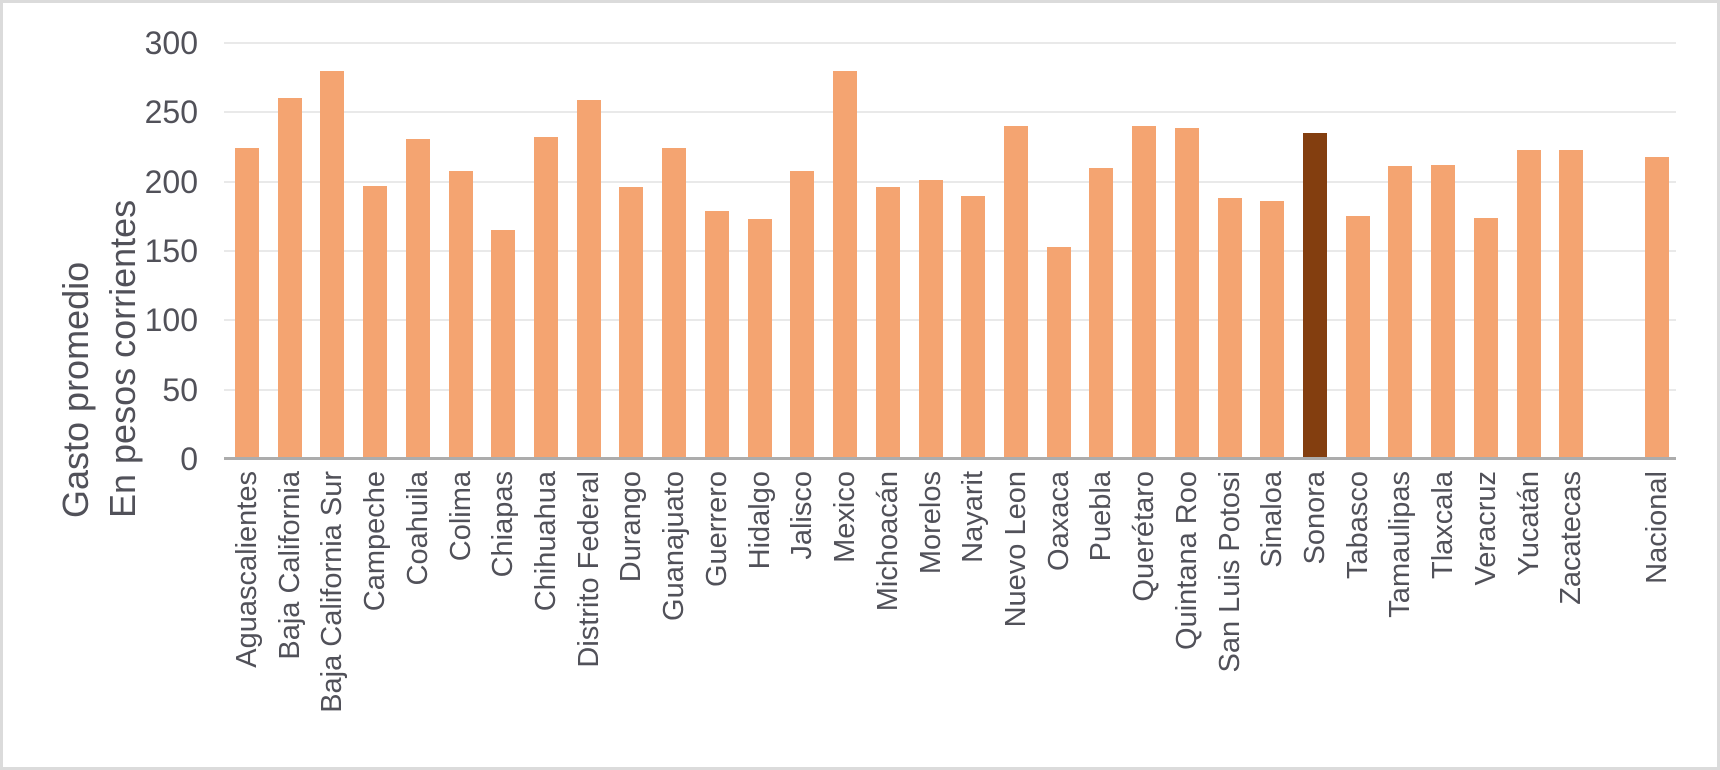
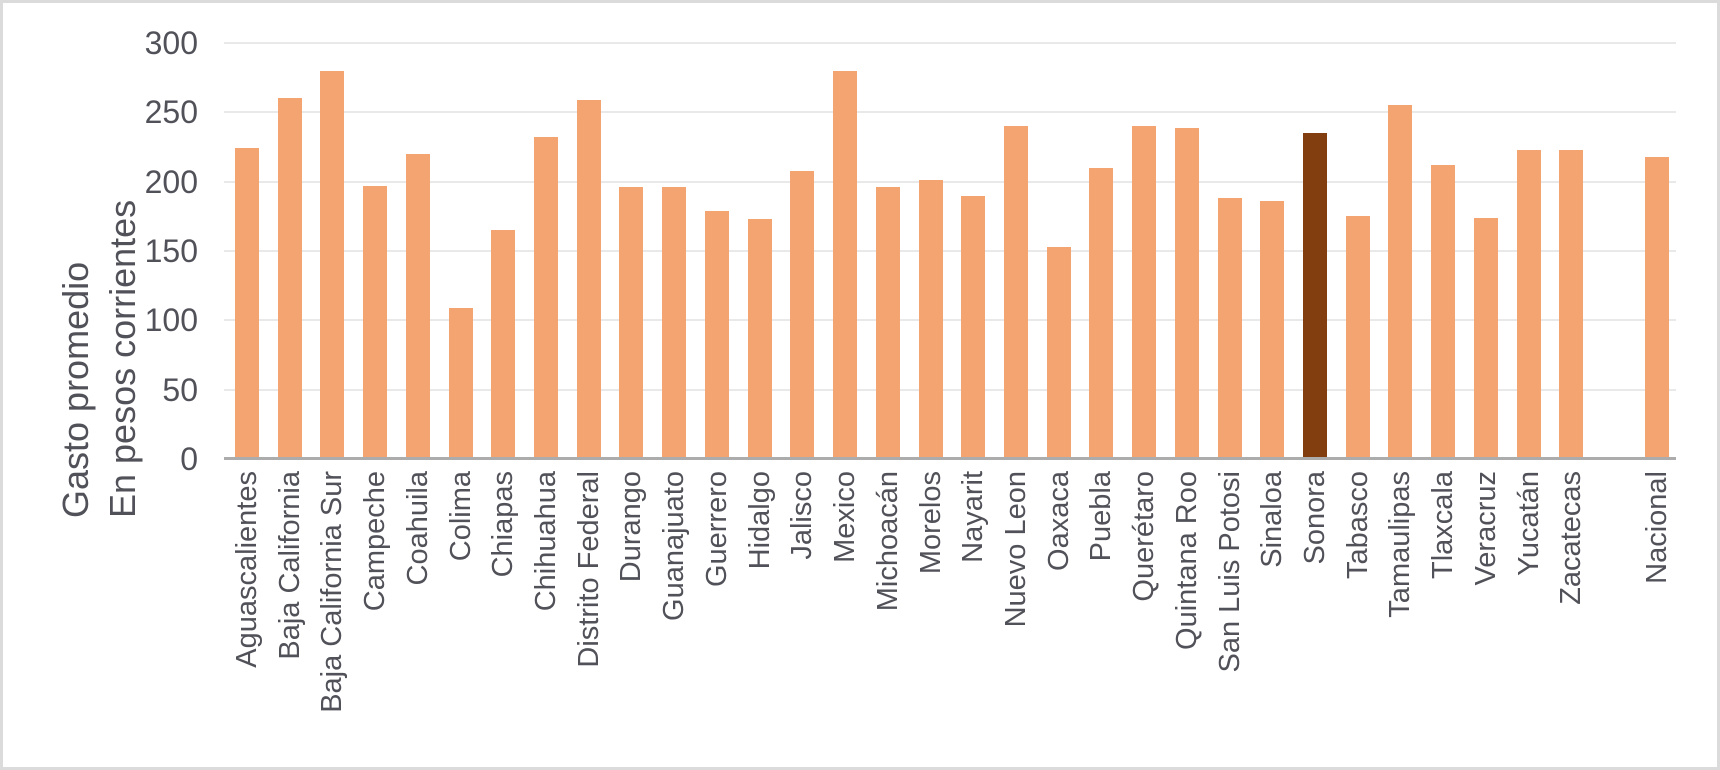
Coahuila: 231 -> 220
Colima: 208 -> 109
Guanajuato: 224 -> 196
Tamaulipas: 211 -> 255
